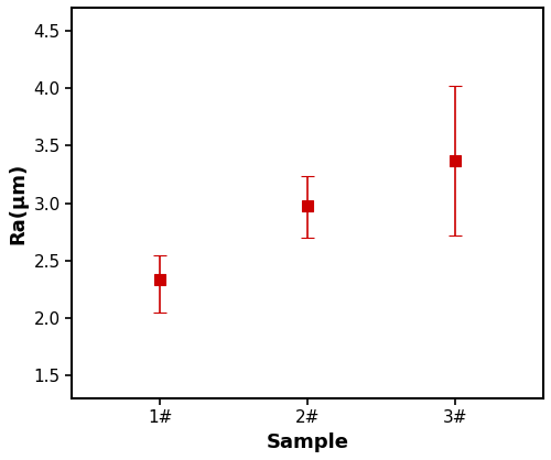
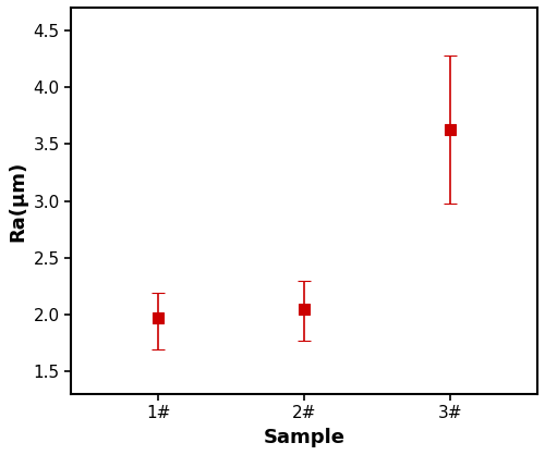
1#: 2.33 -> 1.97
2#: 2.98 -> 2.05
3#: 3.37 -> 3.63
